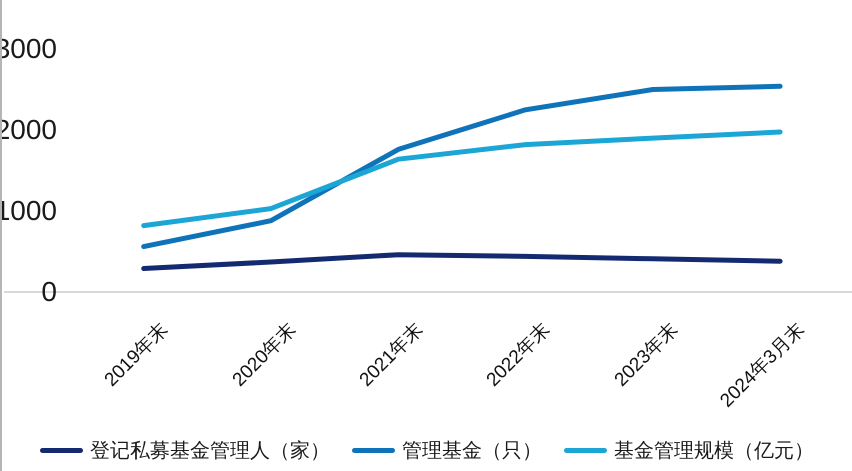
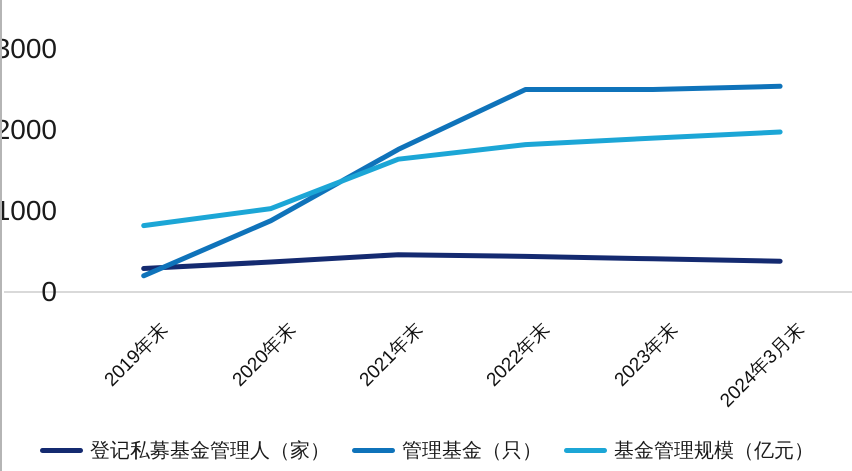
管理基金（只）/2019年末: 600 -> 200
管理基金（只）/2022年末: 2200 -> 2500
